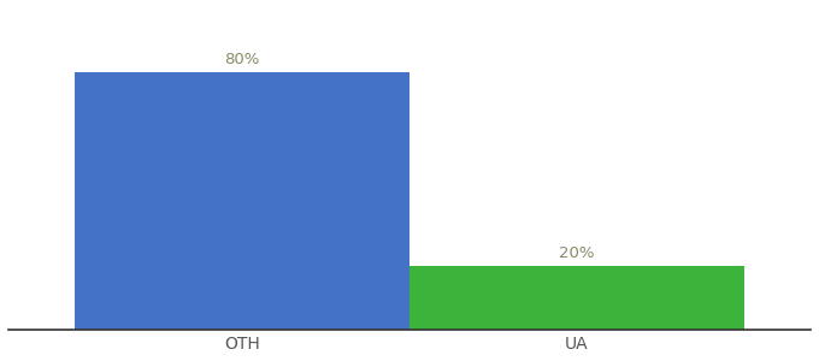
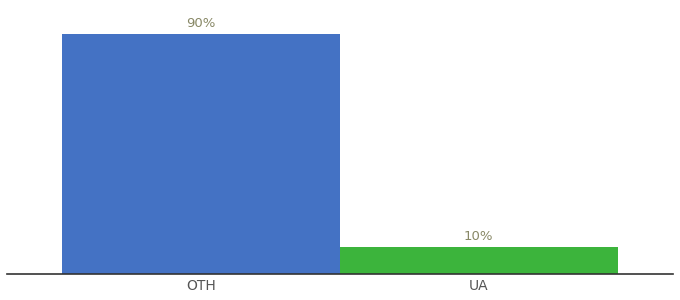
OTH: 80% -> 90%
UA: 20% -> 10%
